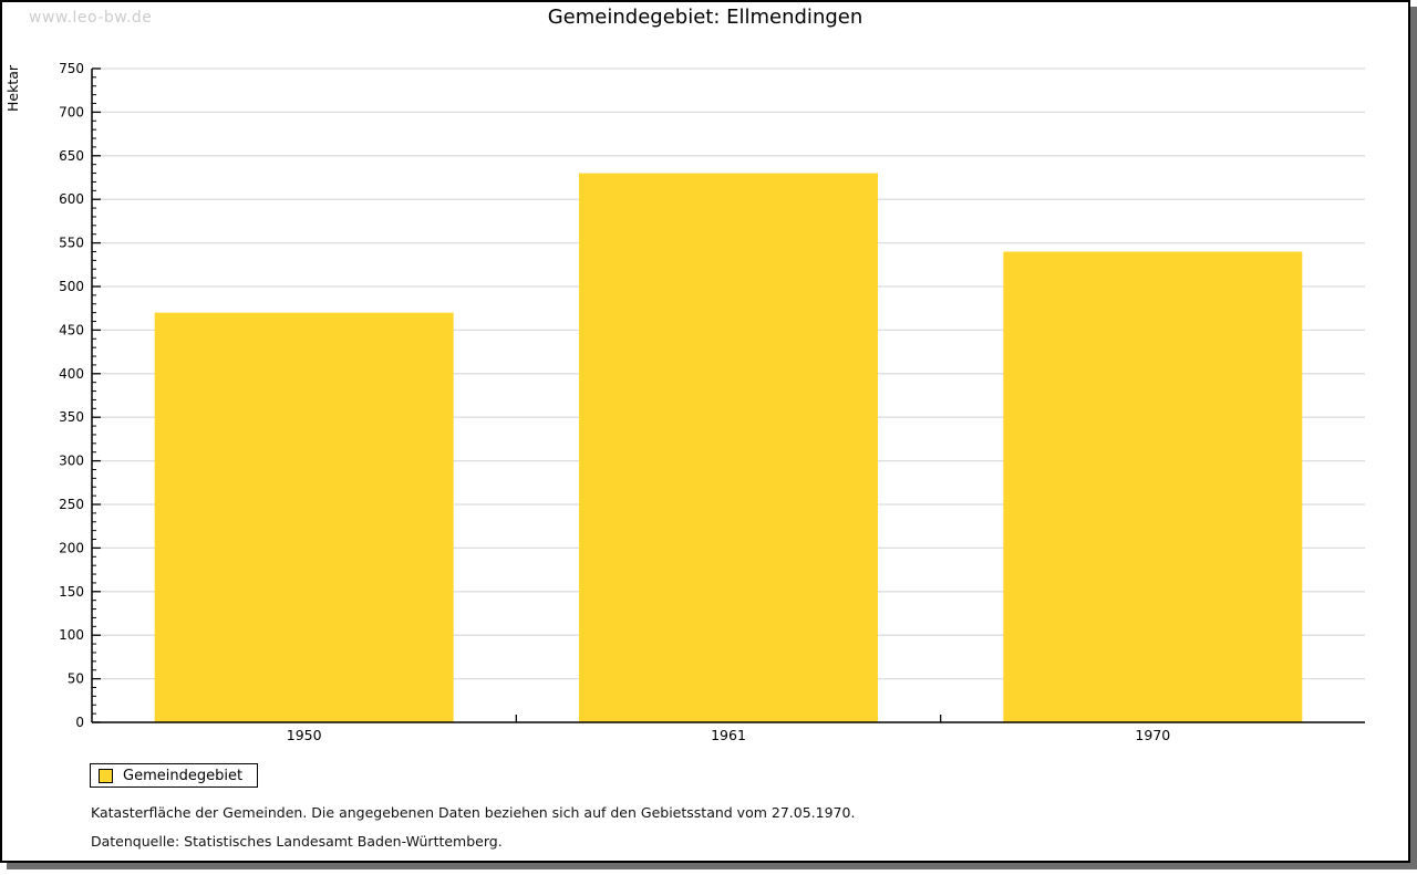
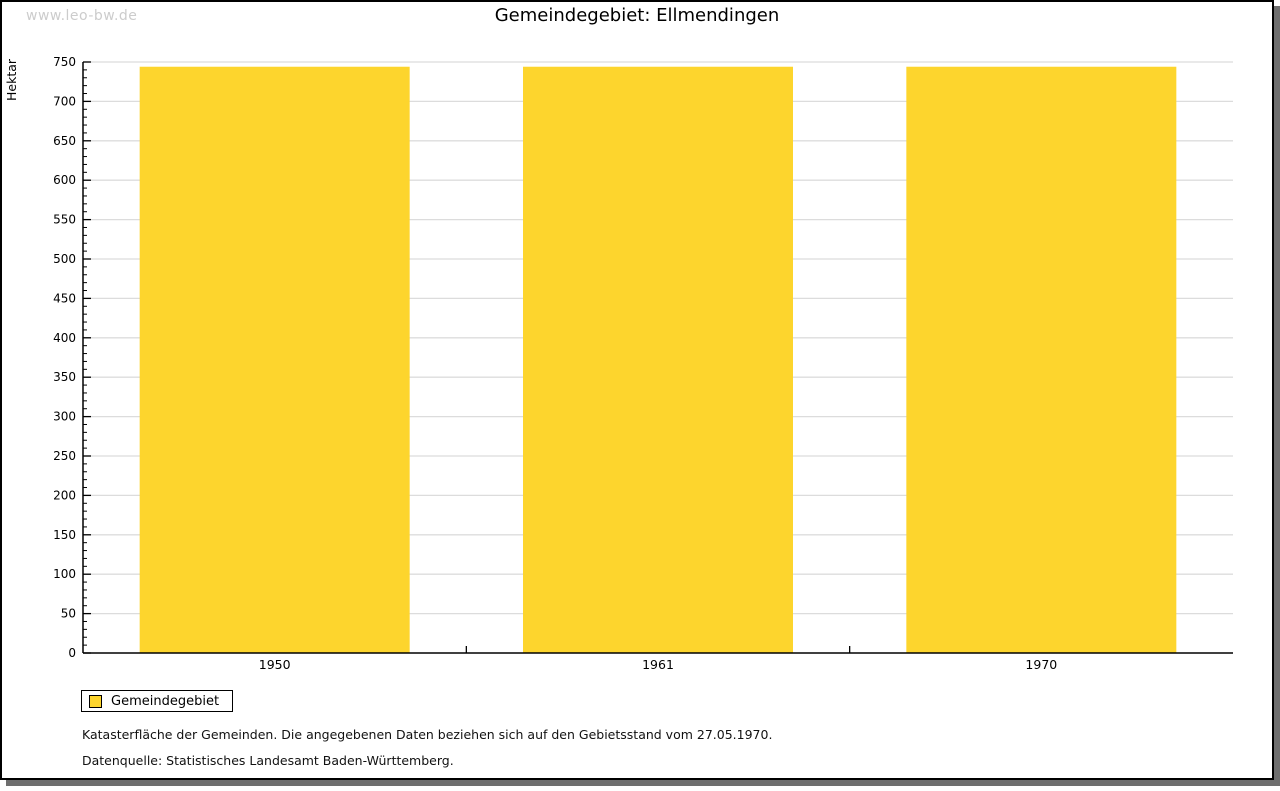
1950: 470 -> 740
1961: 630 -> 740
1970: 540 -> 740
